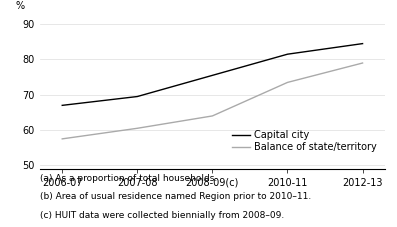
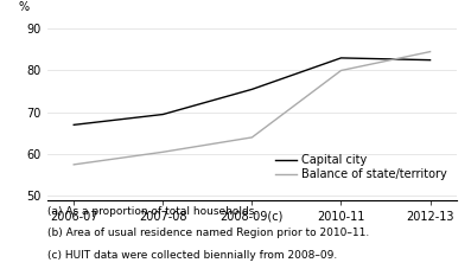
Capital city/2010-11: 81.5 -> 83.0
Balance of state/territory/2010-11: 73.5 -> 80.0
Capital city/2012-13: 84.5 -> 82.5
Balance of state/territory/2012-13: 79.0 -> 84.5
